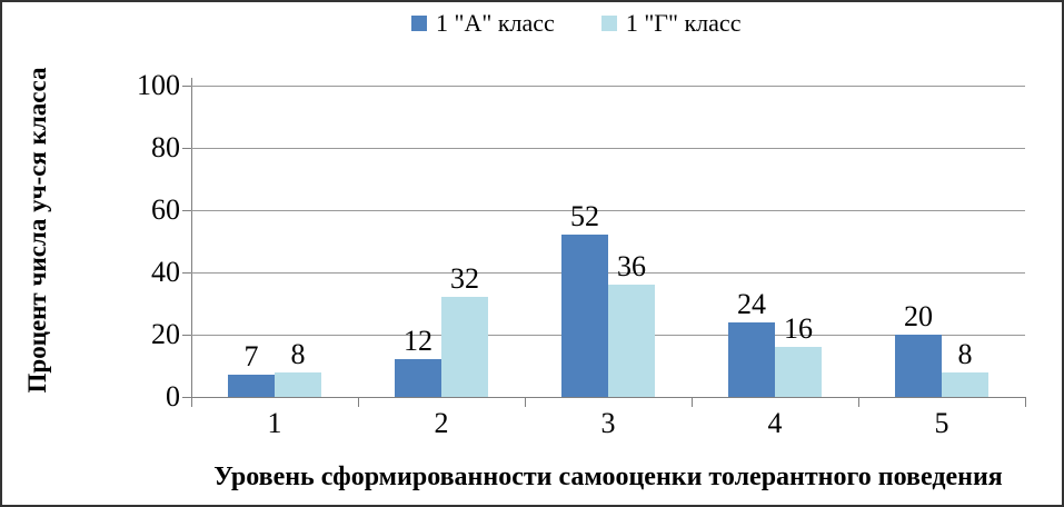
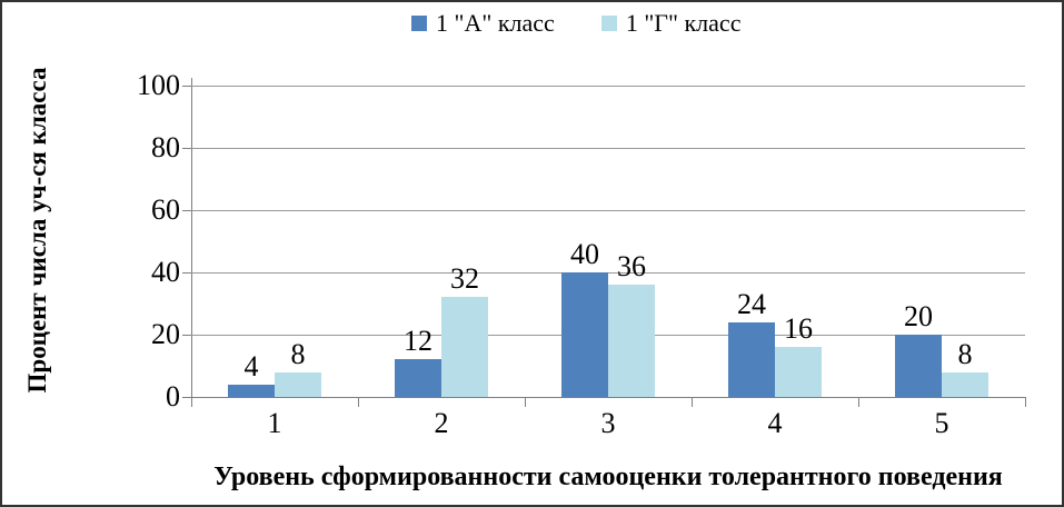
1 "А" класс/1: 7 -> 4
1 "А" класс/3: 52 -> 40
